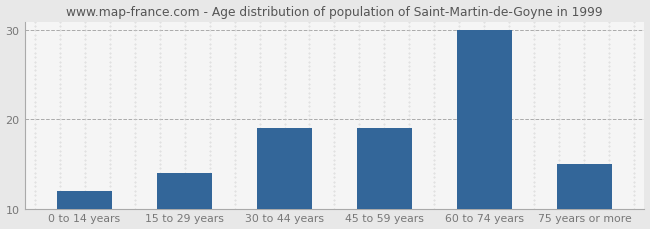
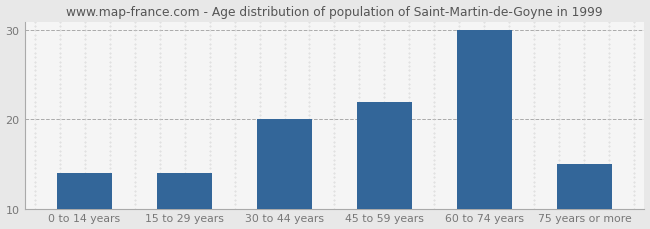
0 to 14 years: 12 -> 14
30 to 44 years: 19 -> 20
45 to 59 years: 19 -> 22
